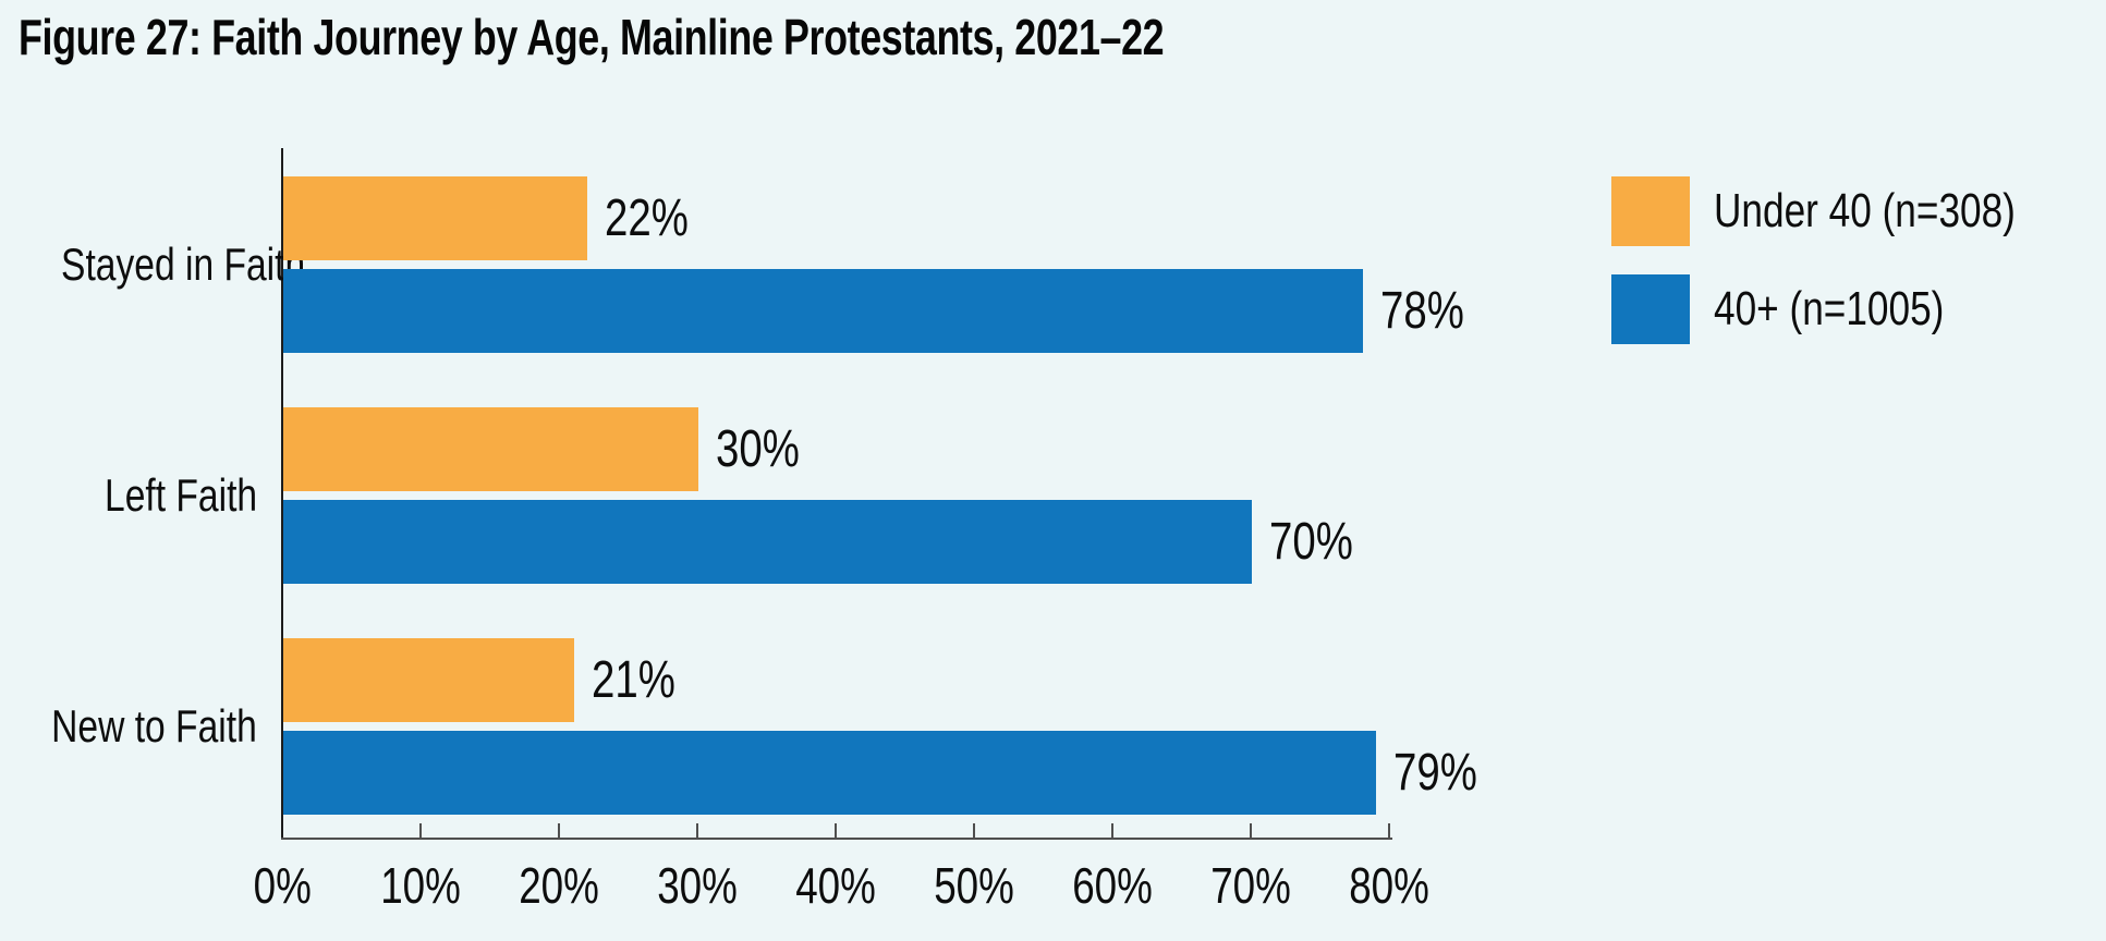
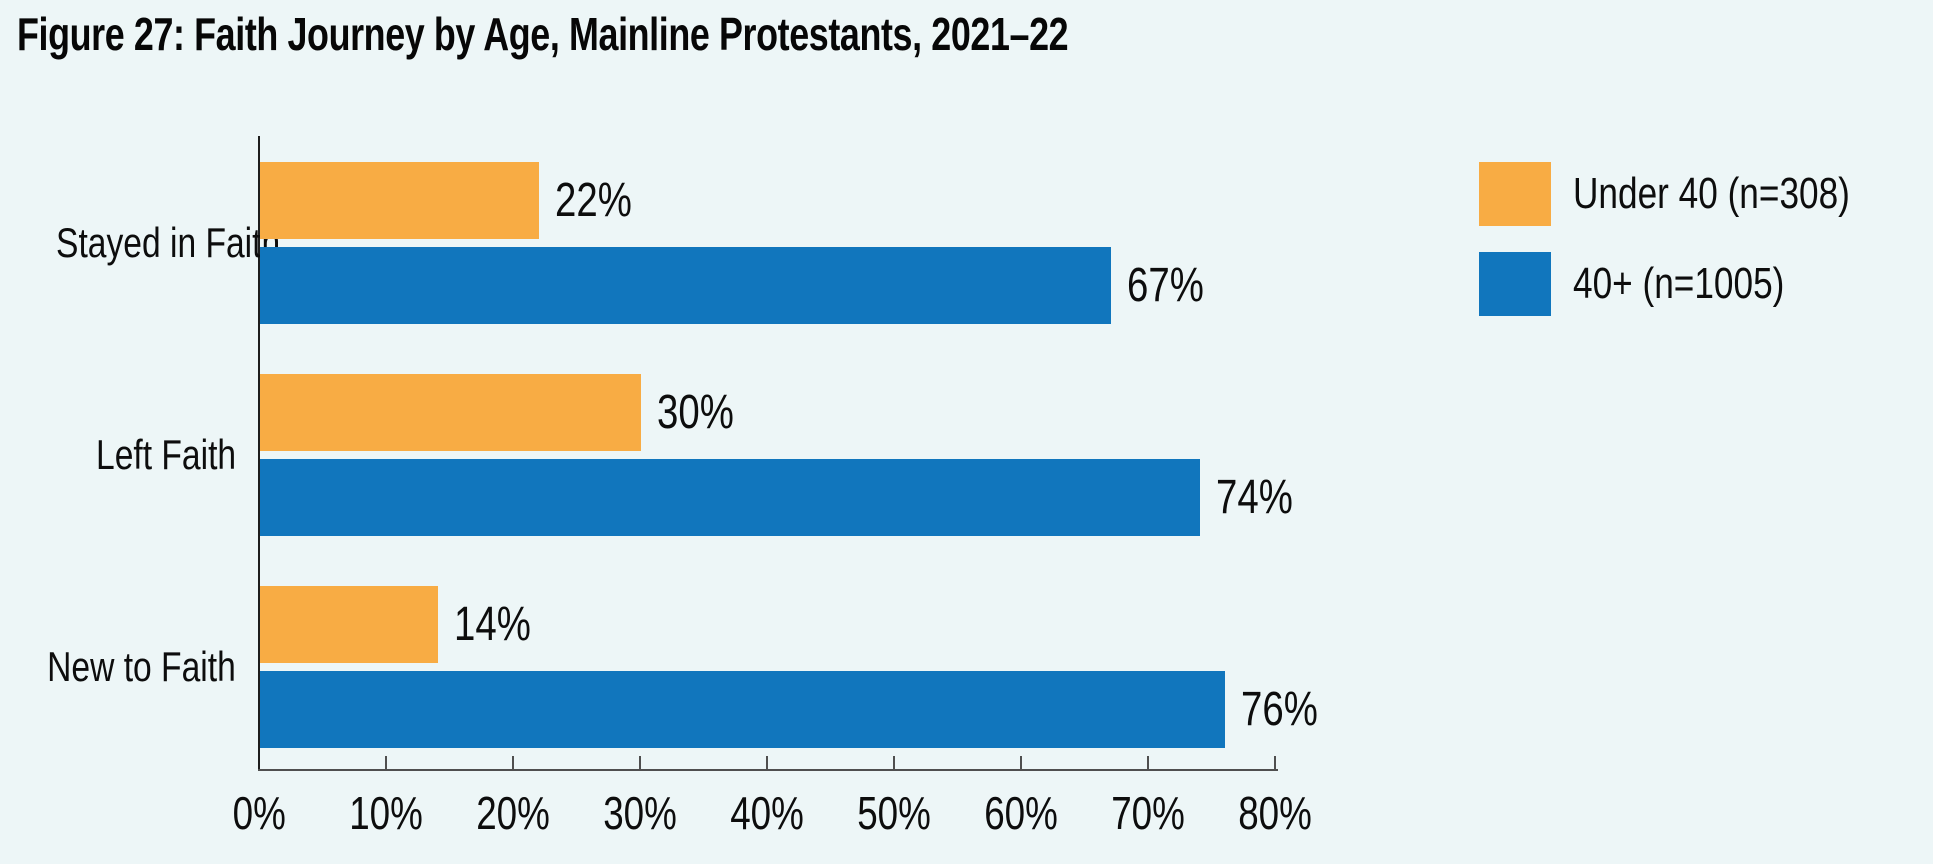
40+ (n=1005)/Stayed in Faith: 78% -> 67%
40+ (n=1005)/Left Faith: 70% -> 74%
Under 40 (n=308)/New to Faith: 21% -> 14%
40+ (n=1005)/New to Faith: 79% -> 76%
